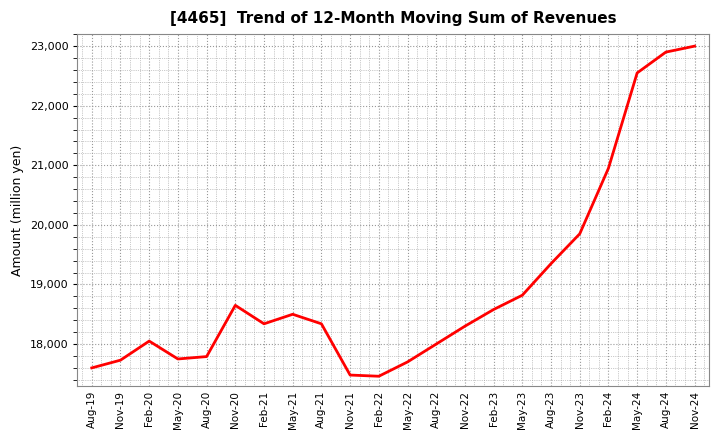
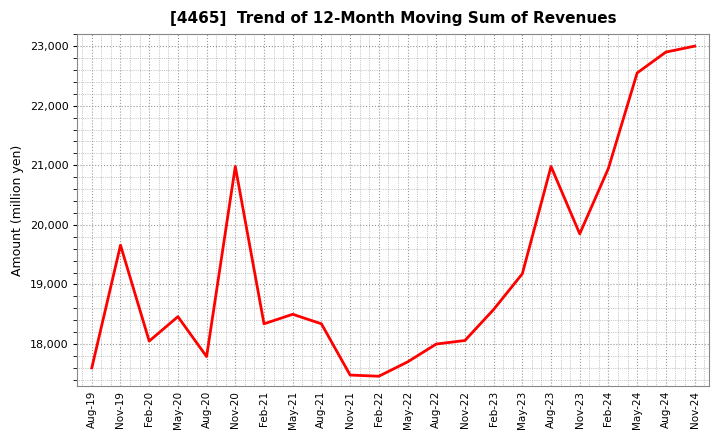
Nov-19: 17,730 -> 19,660
May-20: 17,750 -> 18,460
Nov-20: 18,650 -> 20,980
Nov-22: 18,300 -> 18,060
May-23: 18,820 -> 19,180
Aug-23: 19,350 -> 20,980
